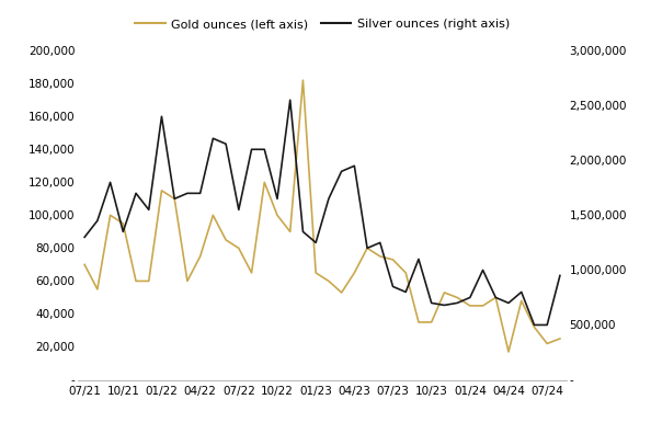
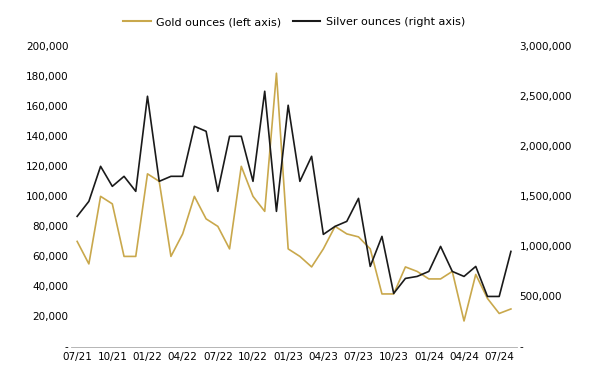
Silver ounces (right axis)/10/21: 1,350,000 -> 1,600,000
Silver ounces (right axis)/01/22: 2,400,000 -> 2,500,000
Silver ounces (right axis)/01/23: 1,250,000 -> 2,410,000
Silver ounces (right axis)/04/23: 1,950,000 -> 1,120,000
Silver ounces (right axis)/07/23: 850,000 -> 1,480,000
Silver ounces (right axis)/10/23: 700,000 -> 530,000
